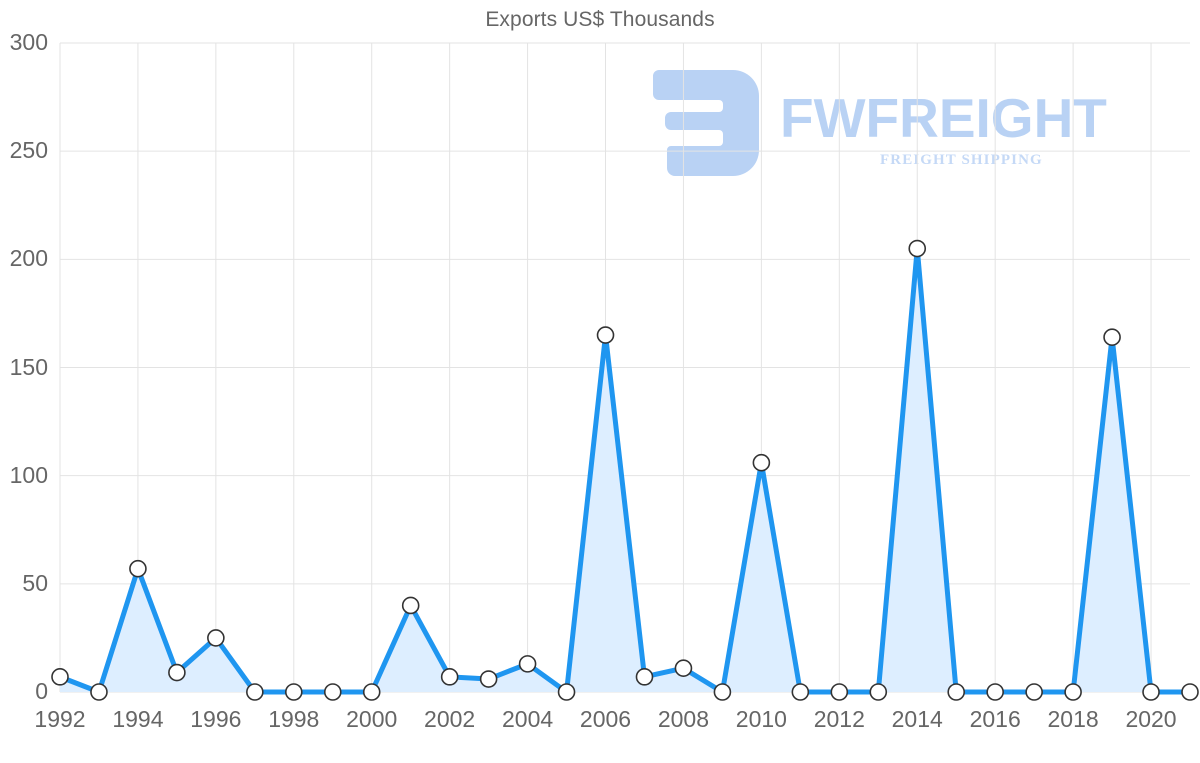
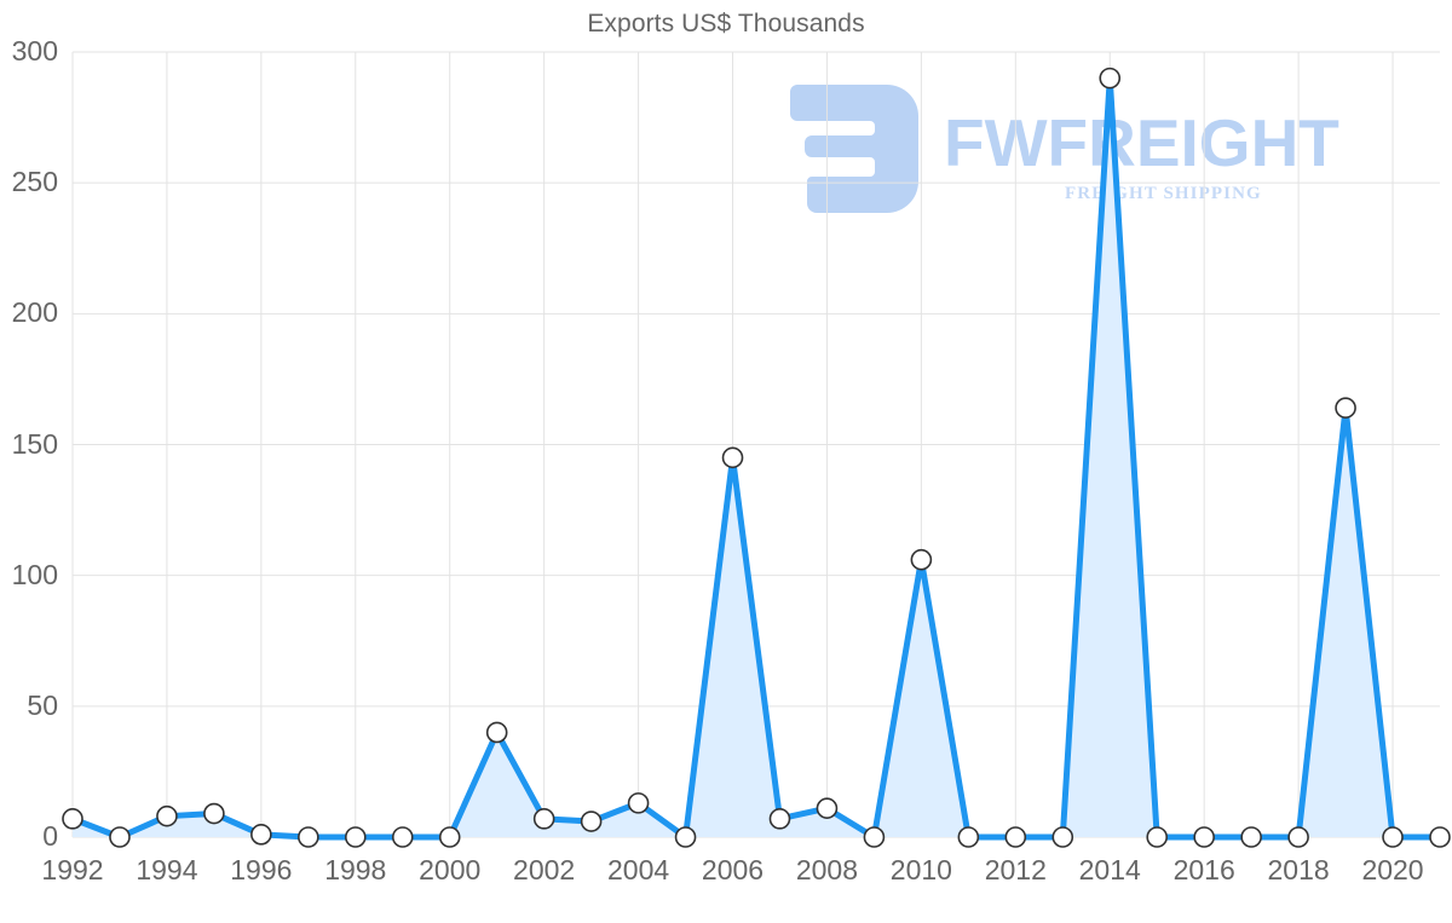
1994: 57 -> 8
1996: 25 -> 1
2006: 165 -> 145
2014: 205 -> 290
